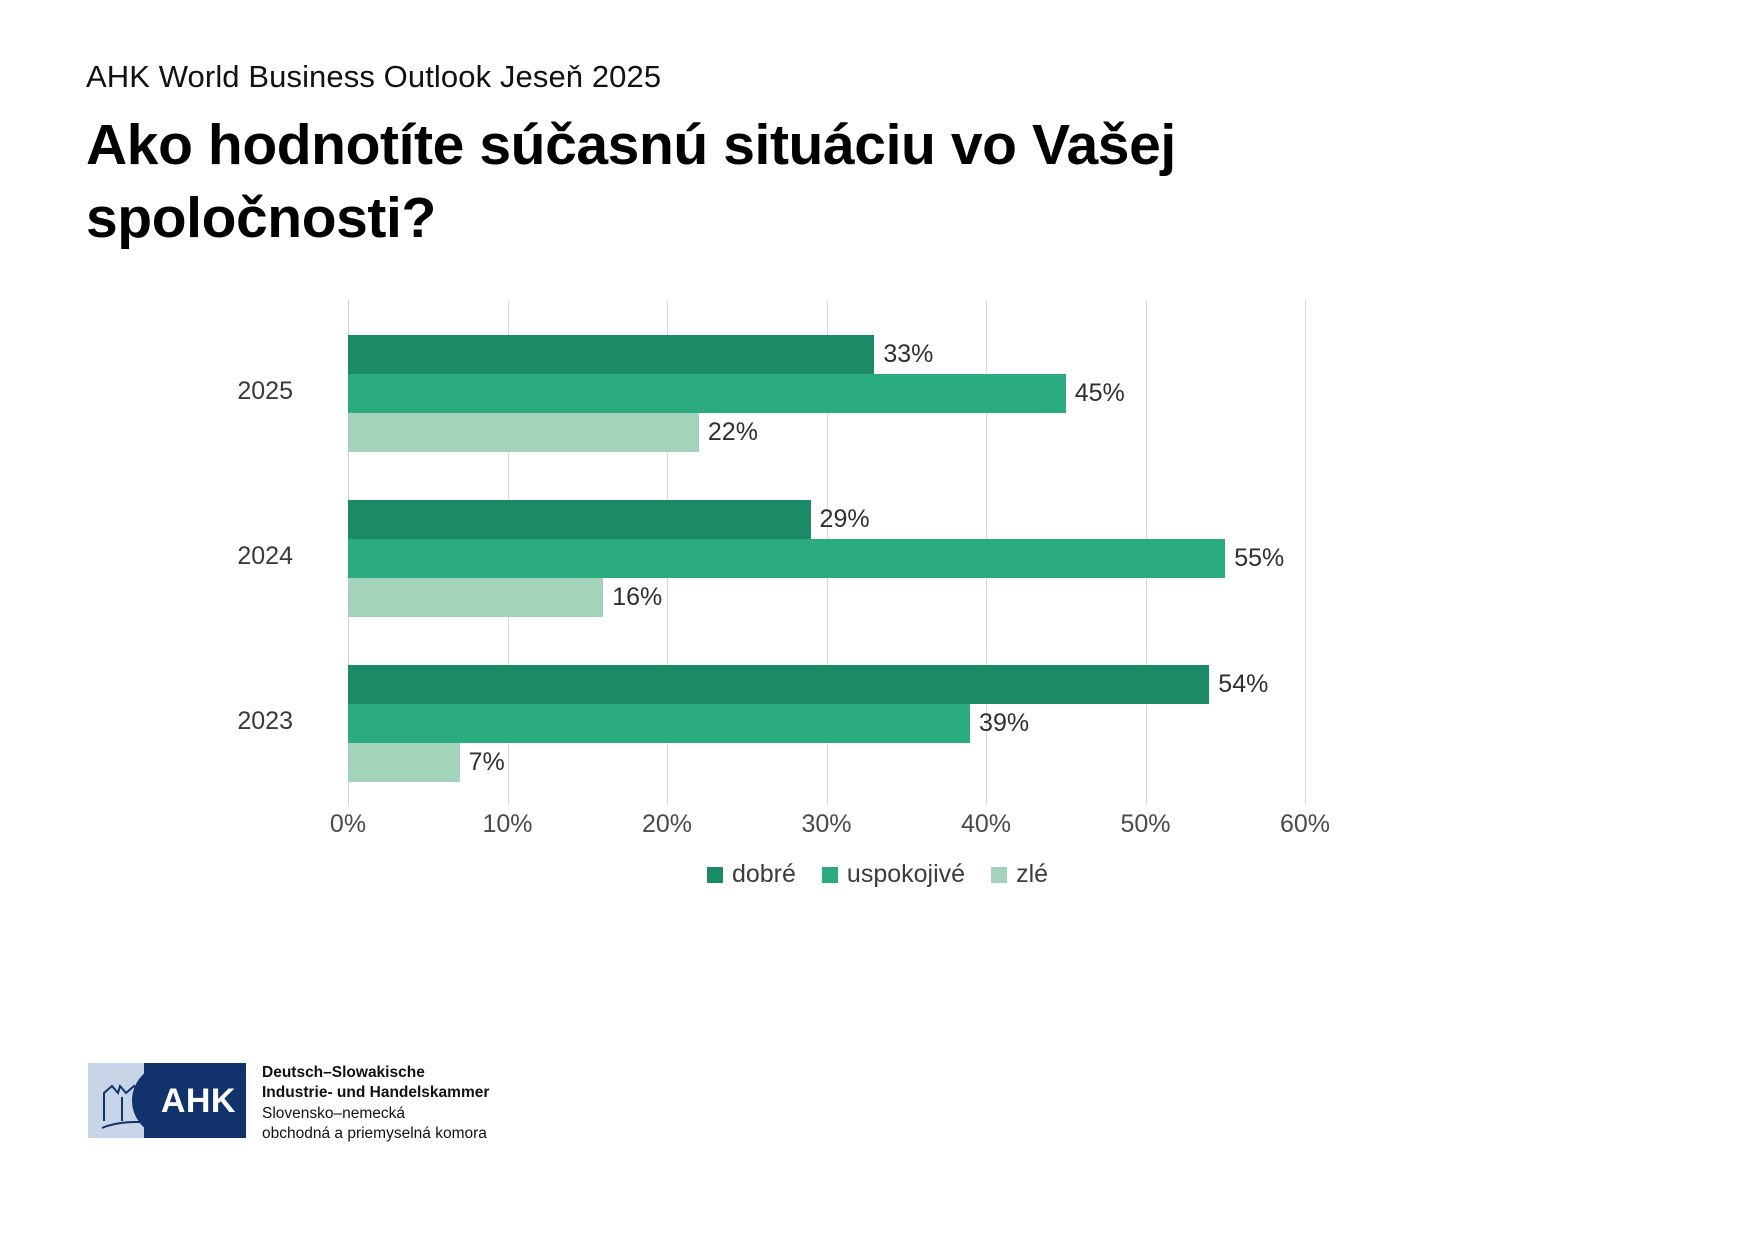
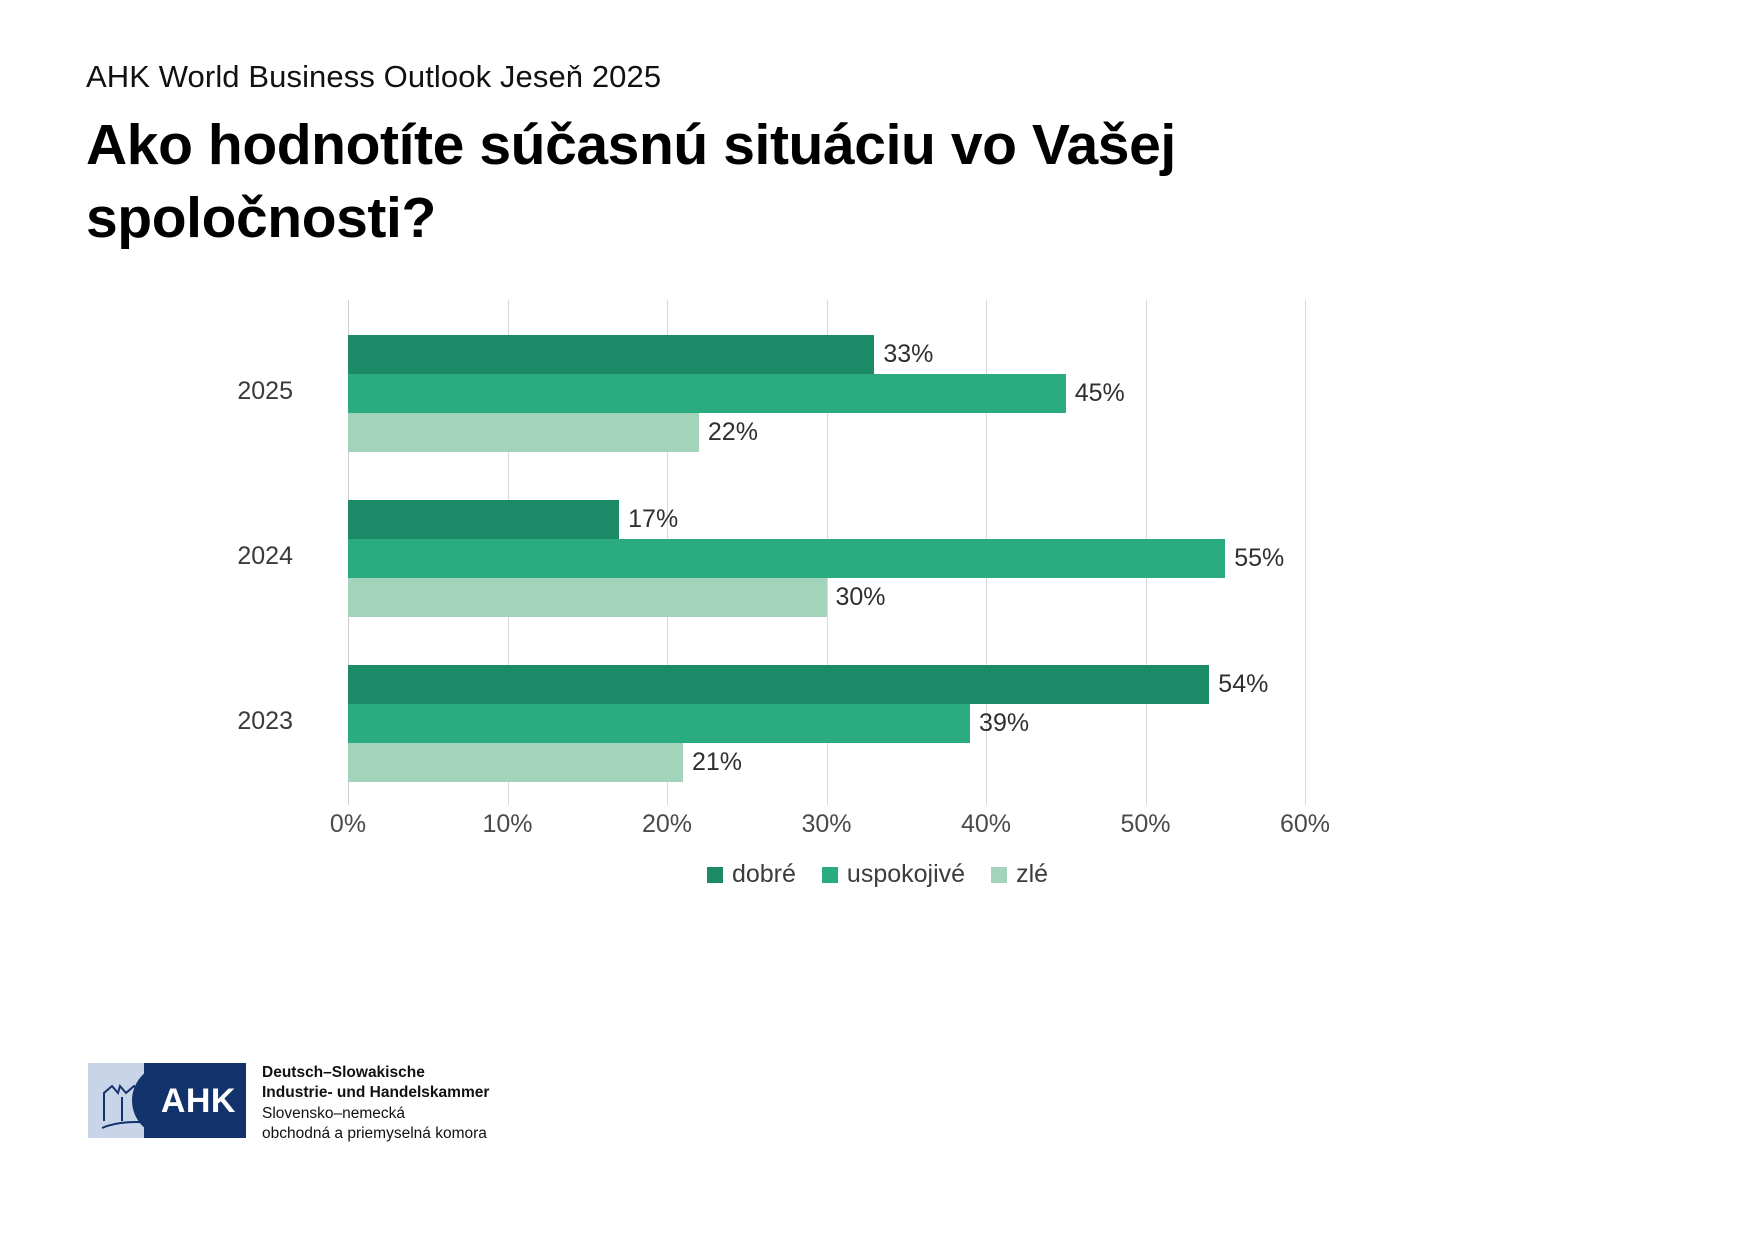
dobré/2024: 29% -> 17%
zlé/2024: 16% -> 30%
zlé/2023: 7% -> 21%
